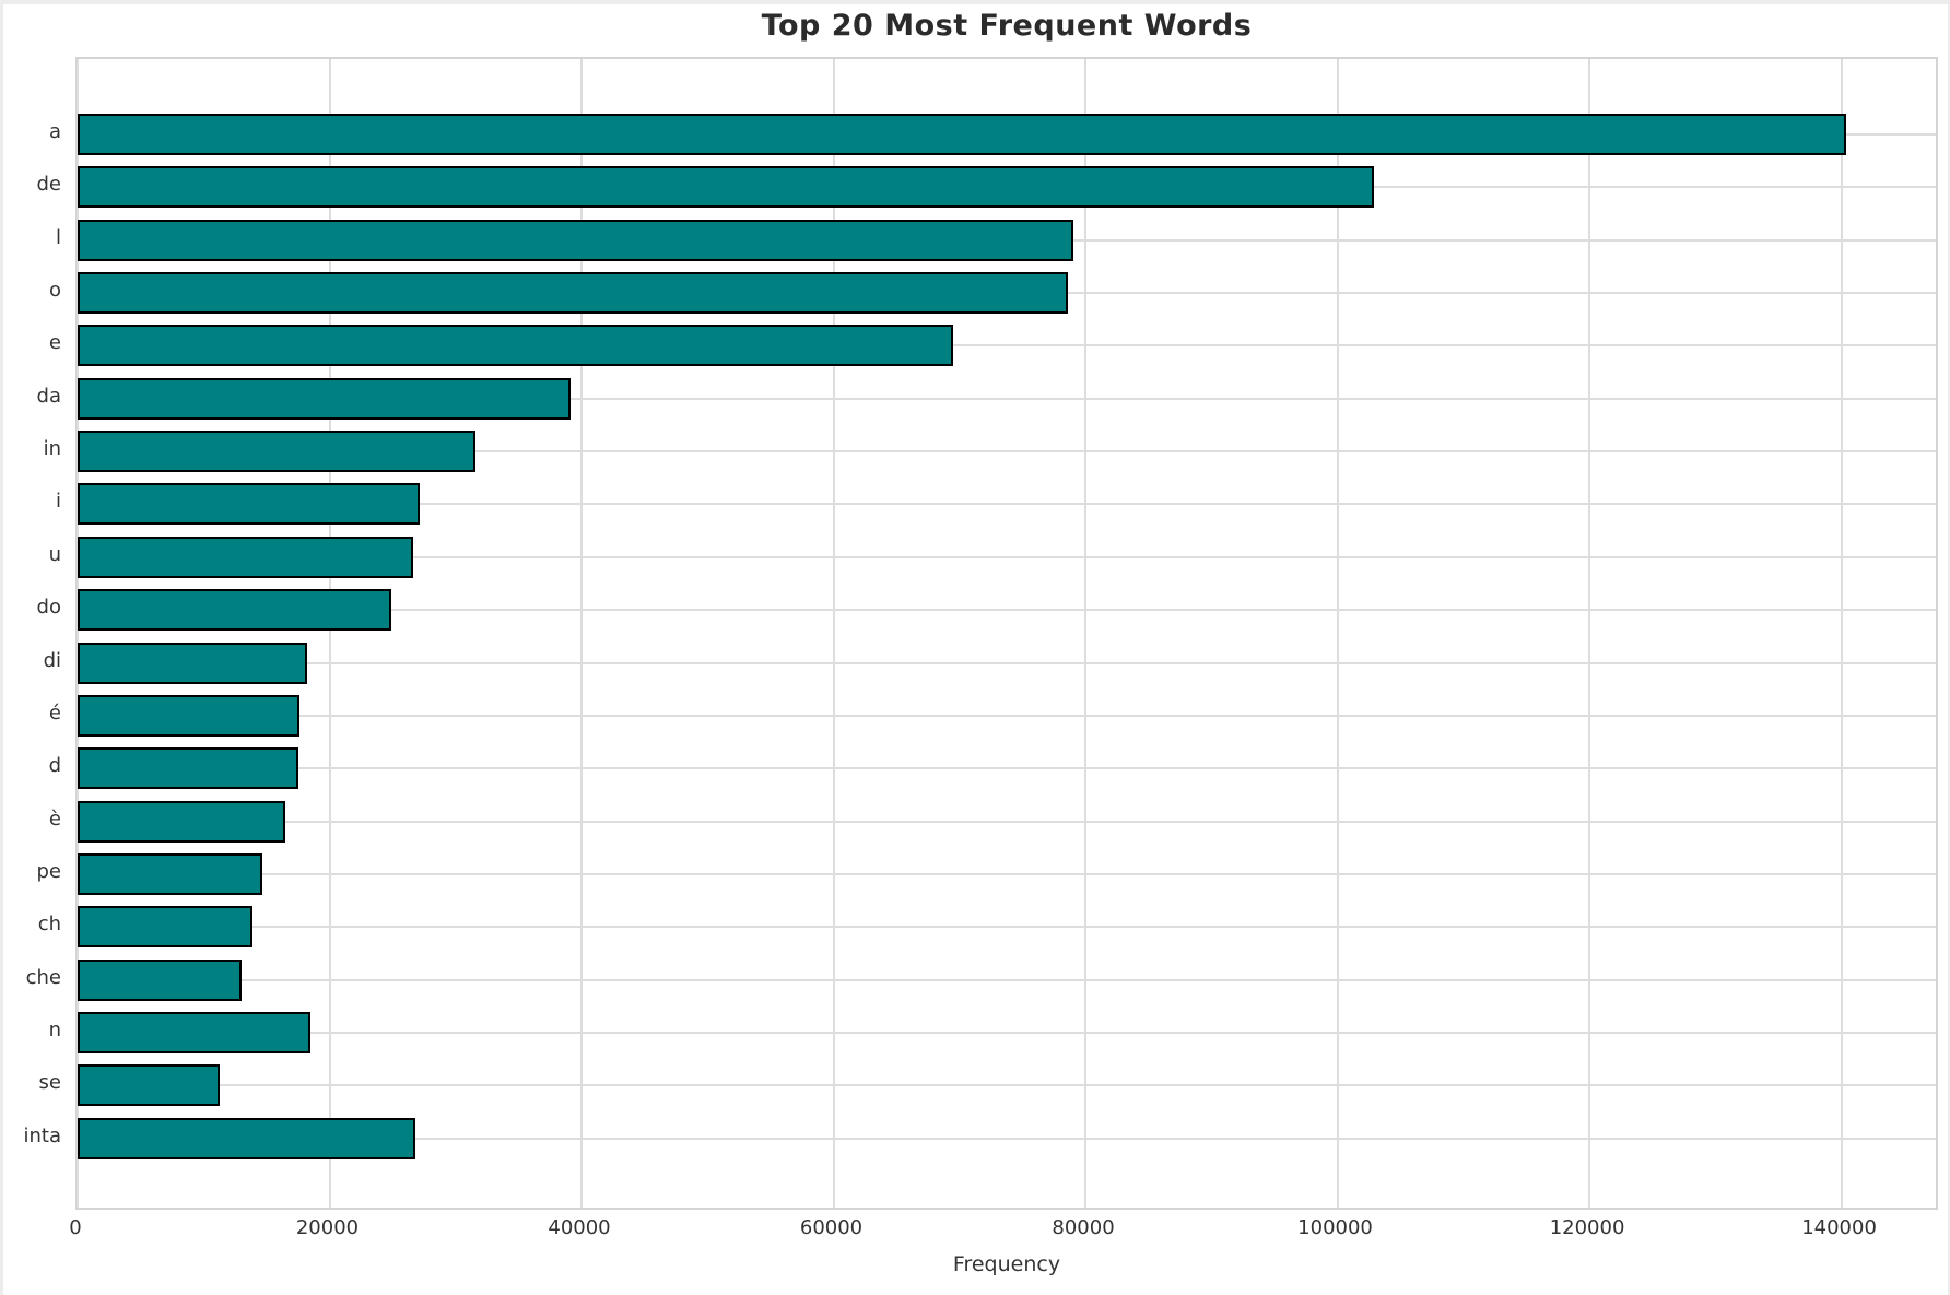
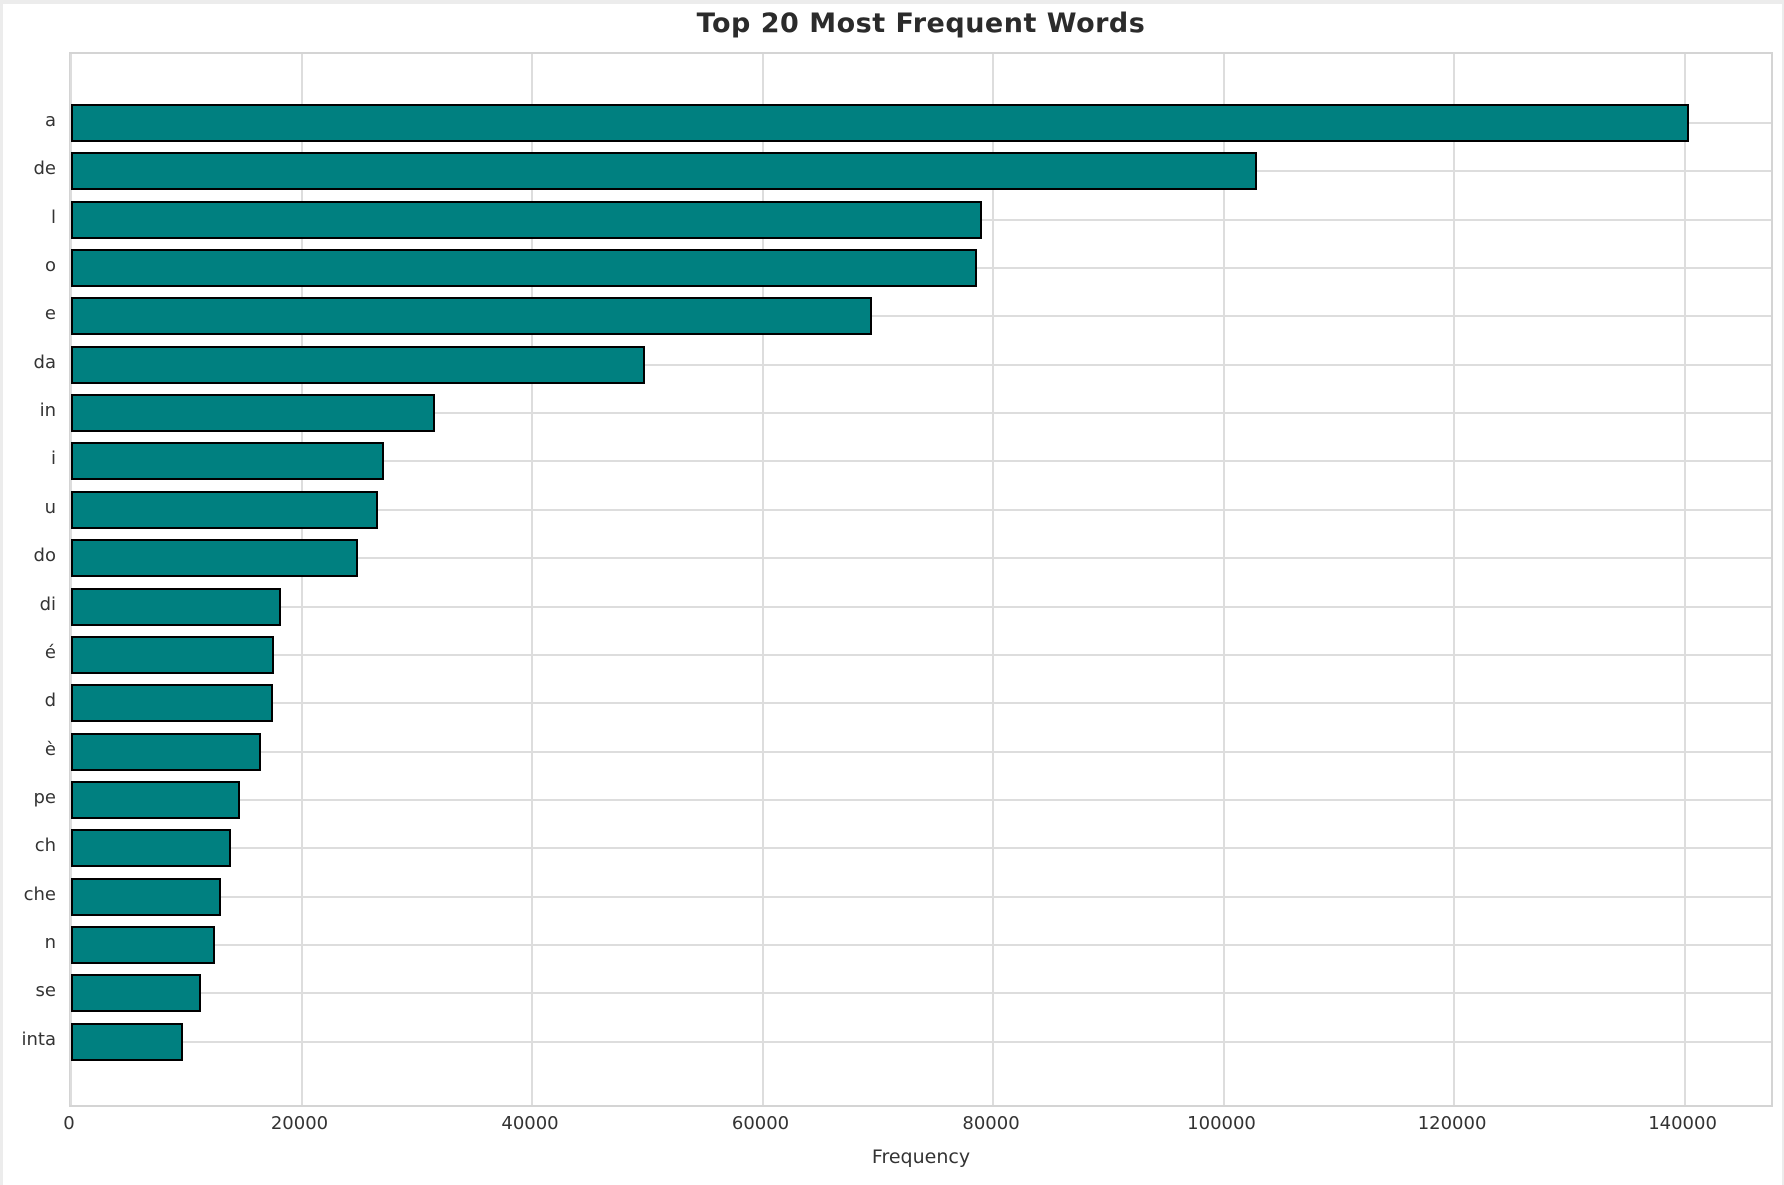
da: 39100 -> 49800
n: 18500 -> 12500
inta: 26800 -> 9700
